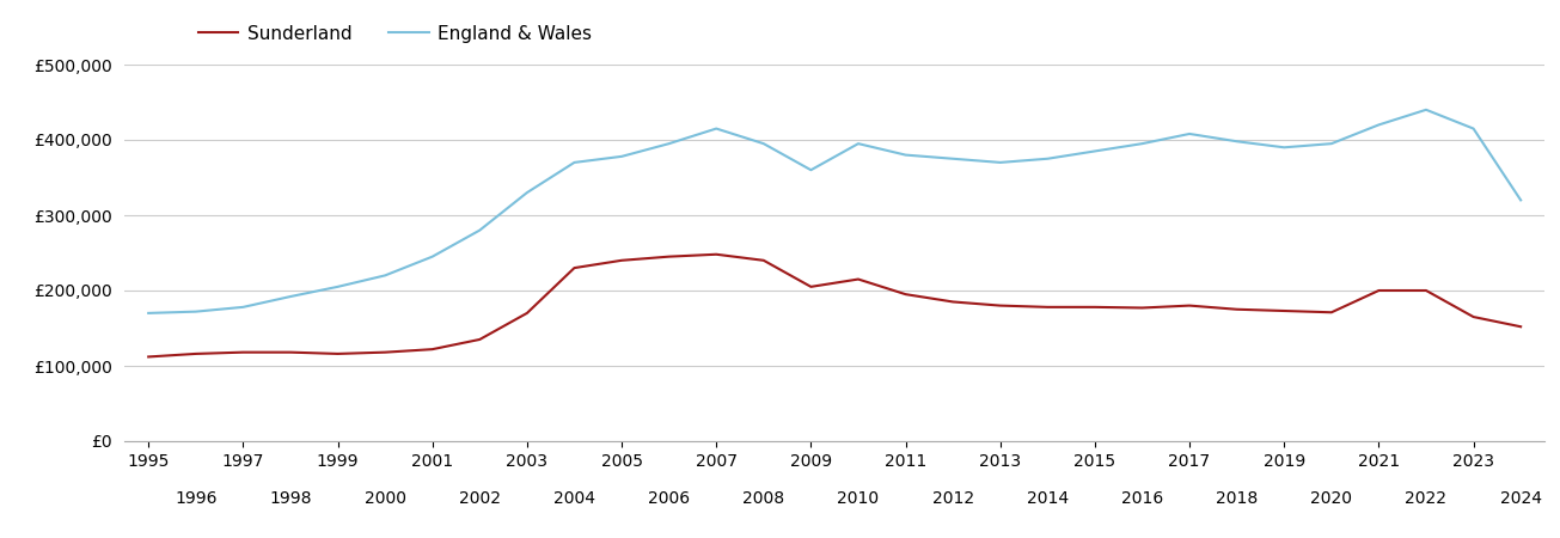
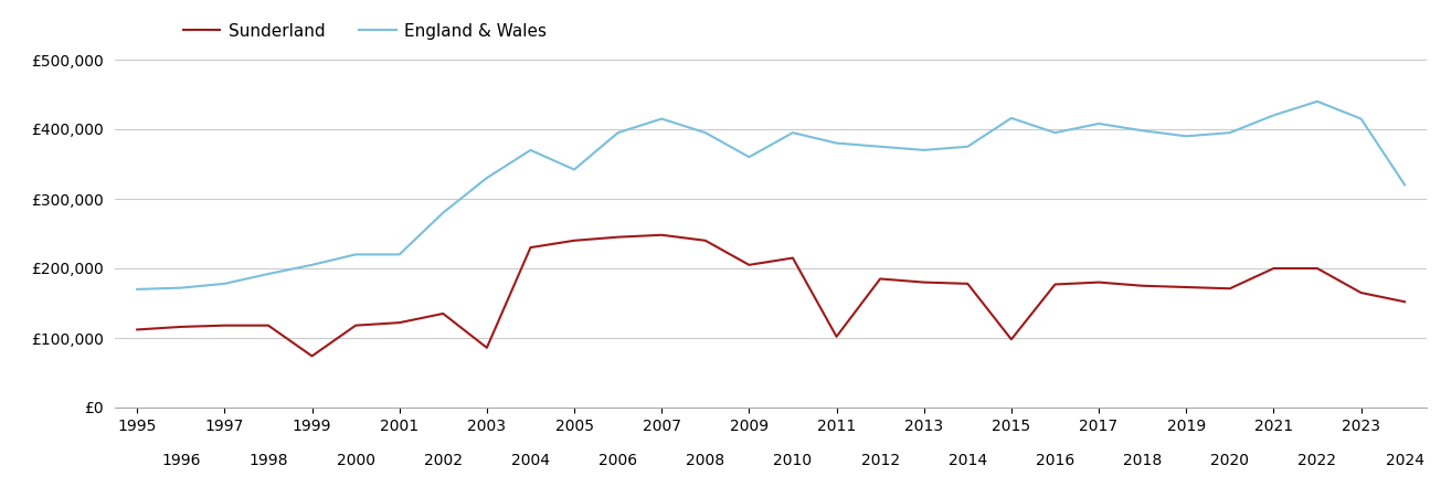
Sunderland/1999: £116,000 -> £74,000
England & Wales/2001: £245,000 -> £220,000
Sunderland/2003: £170,000 -> £86,000
England & Wales/2005: £378,000 -> £342,000
Sunderland/2011: £195,000 -> £102,000
Sunderland/2015: £178,000 -> £98,000
England & Wales/2015: £385,000 -> £416,000
